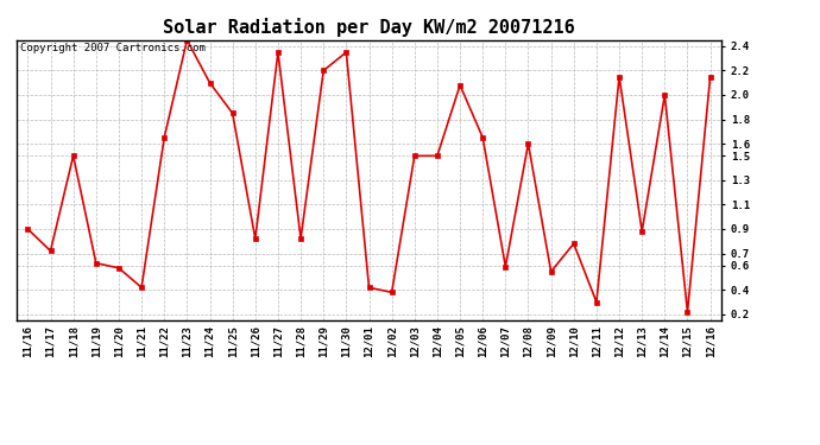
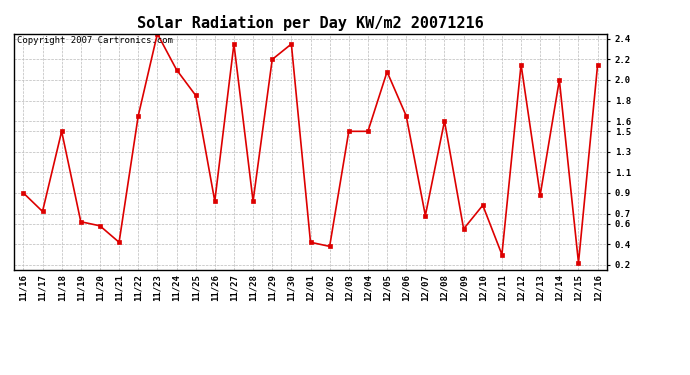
12/07: 0.59 -> 0.68
